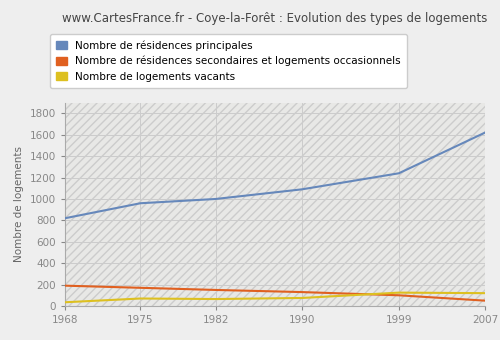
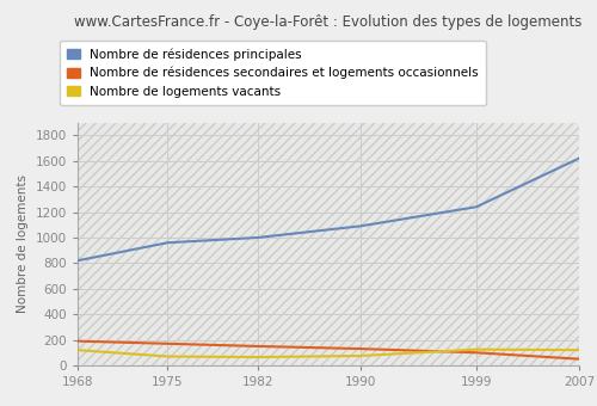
Nombre de logements vacants/1968: 40 -> 120
